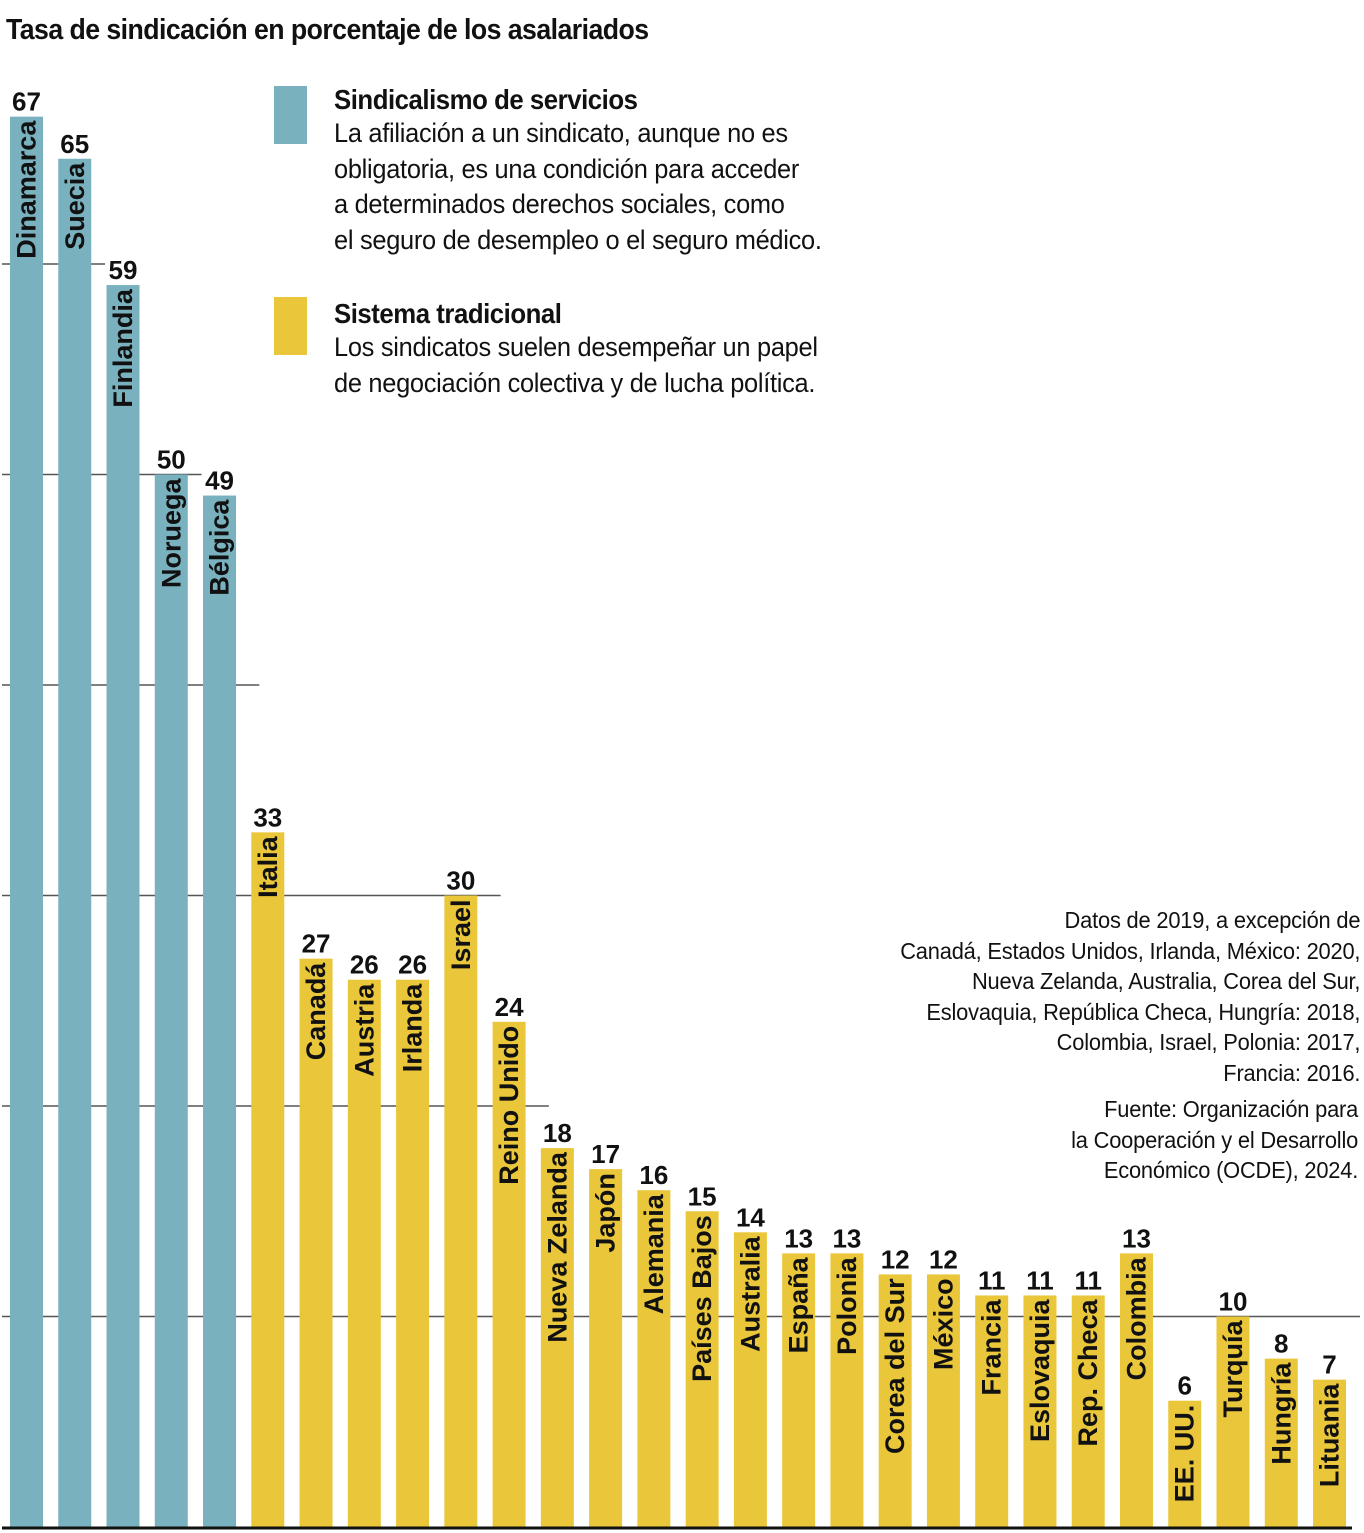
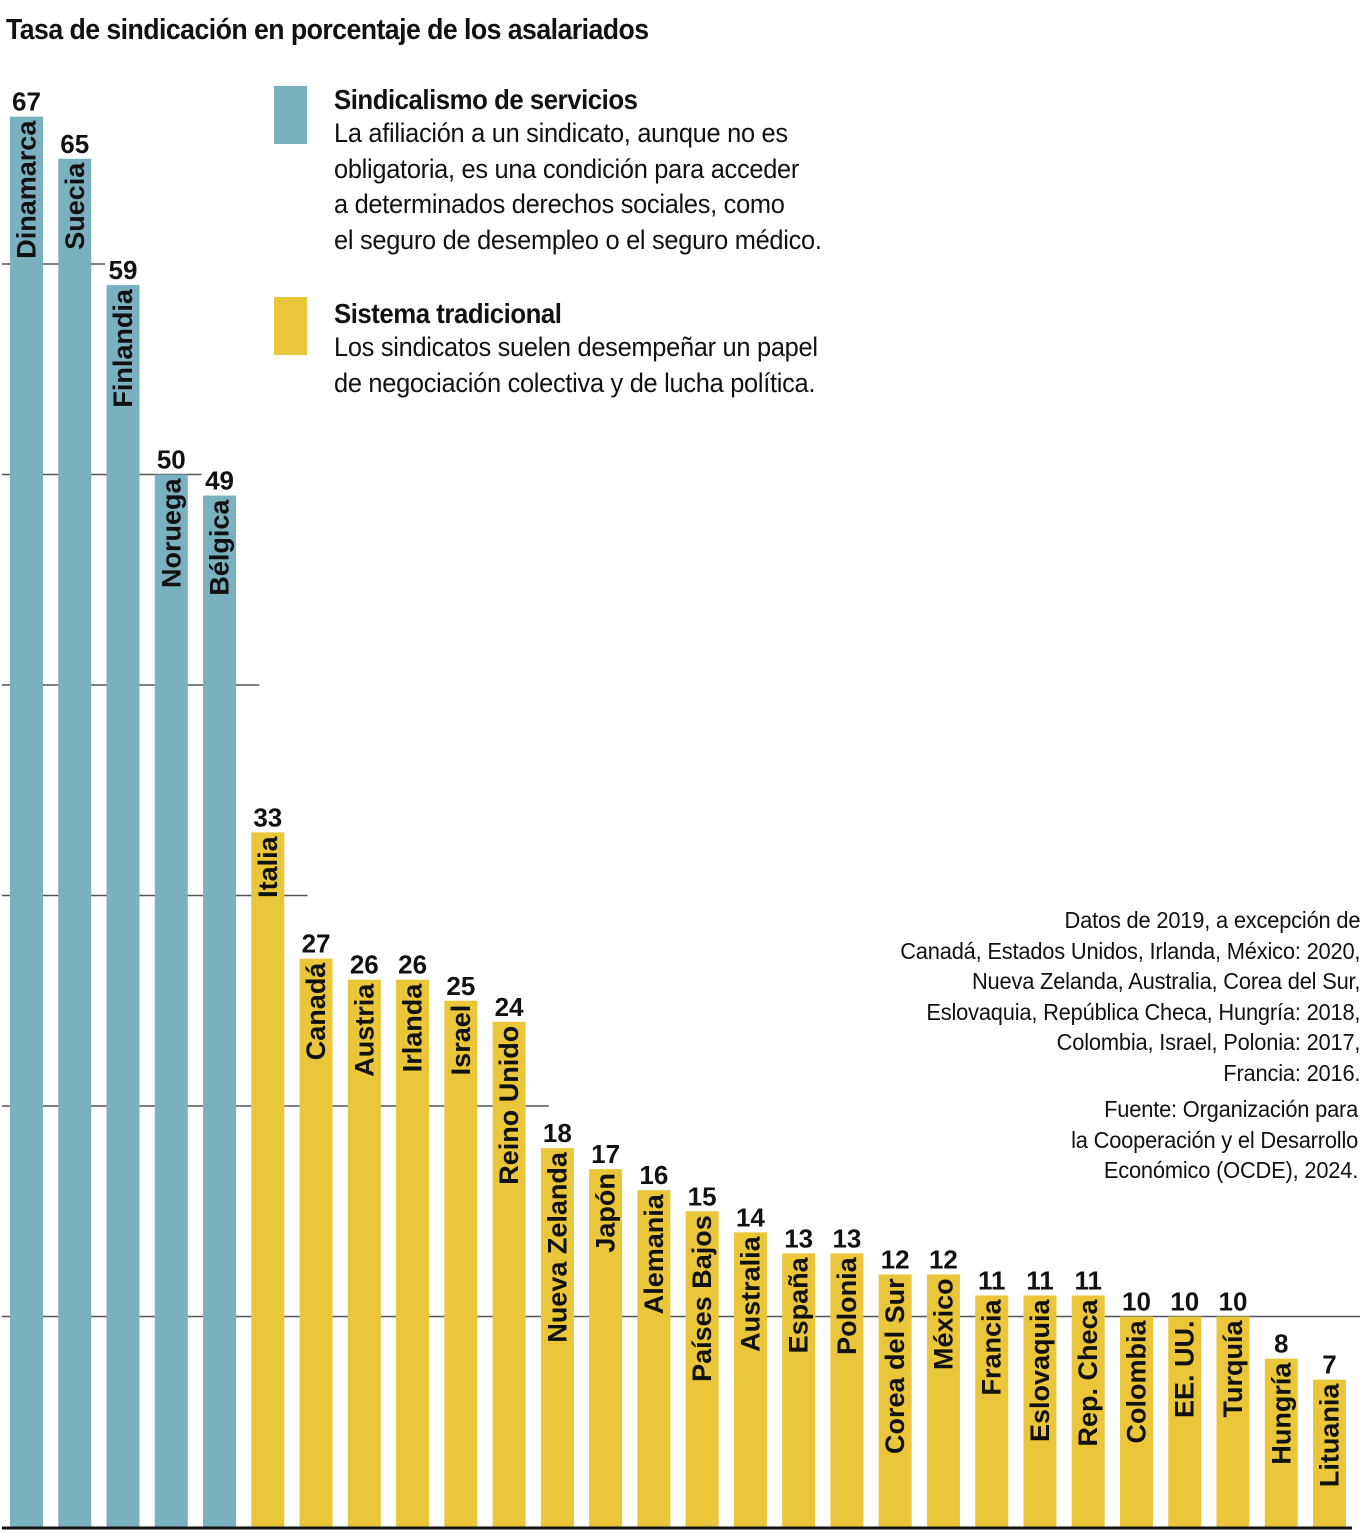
Israel: 30 -> 25
Colombia: 13 -> 10
EE. UU.: 6 -> 10
